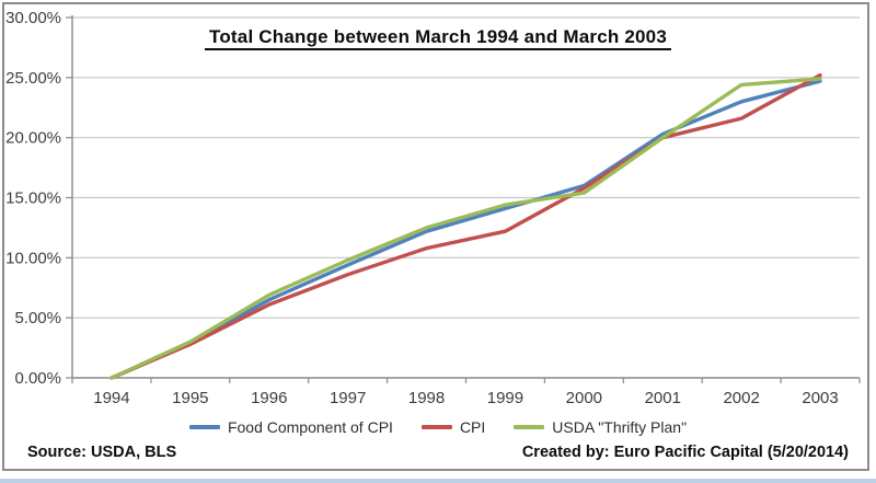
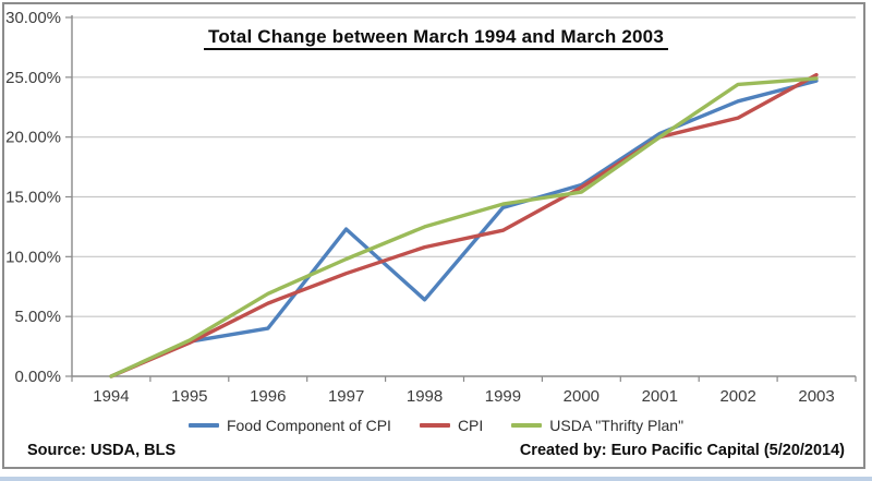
Food Component of CPI/1996: 6.5% -> 4.0%
Food Component of CPI/1997: 9.4% -> 12.3%
Food Component of CPI/1998: 12.2% -> 6.4%
